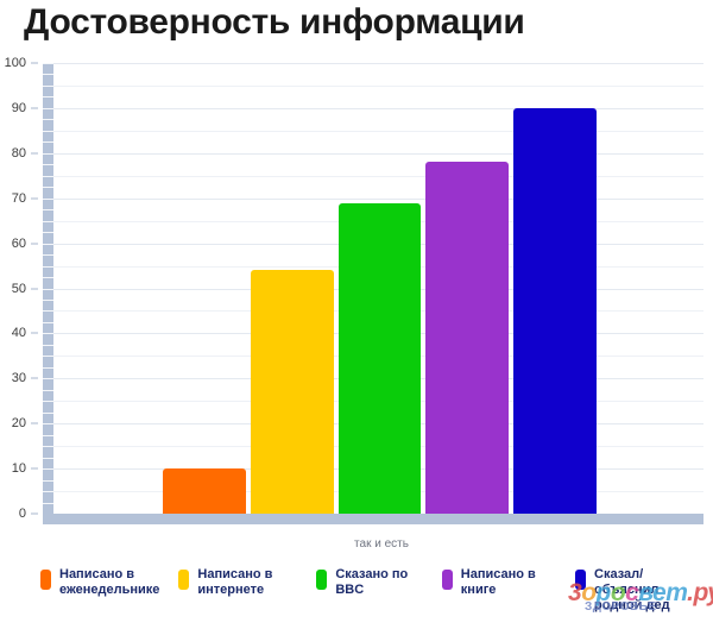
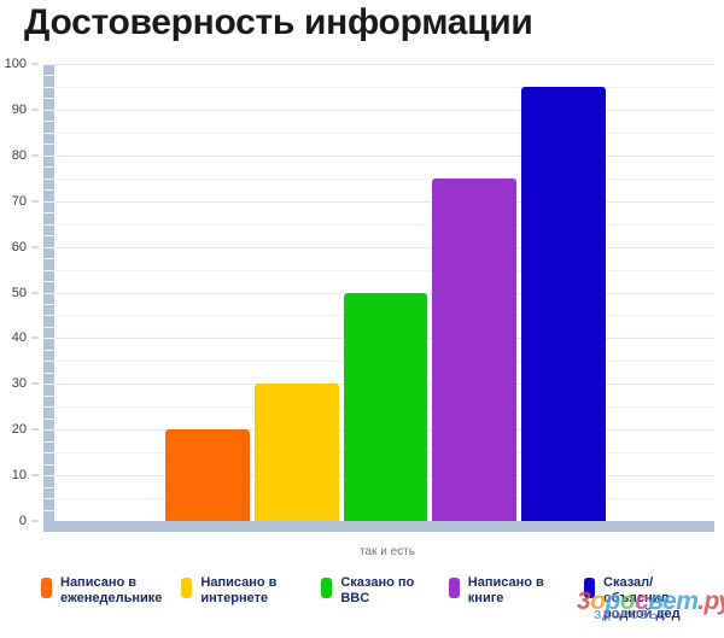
Написано в еженедельнике: 10 -> 20
Написано в интернете: 54 -> 30
Сказано по BBC: 69 -> 50
Написано в книге: 78 -> 75
Сказал/объяснил родной дед: 90 -> 95
